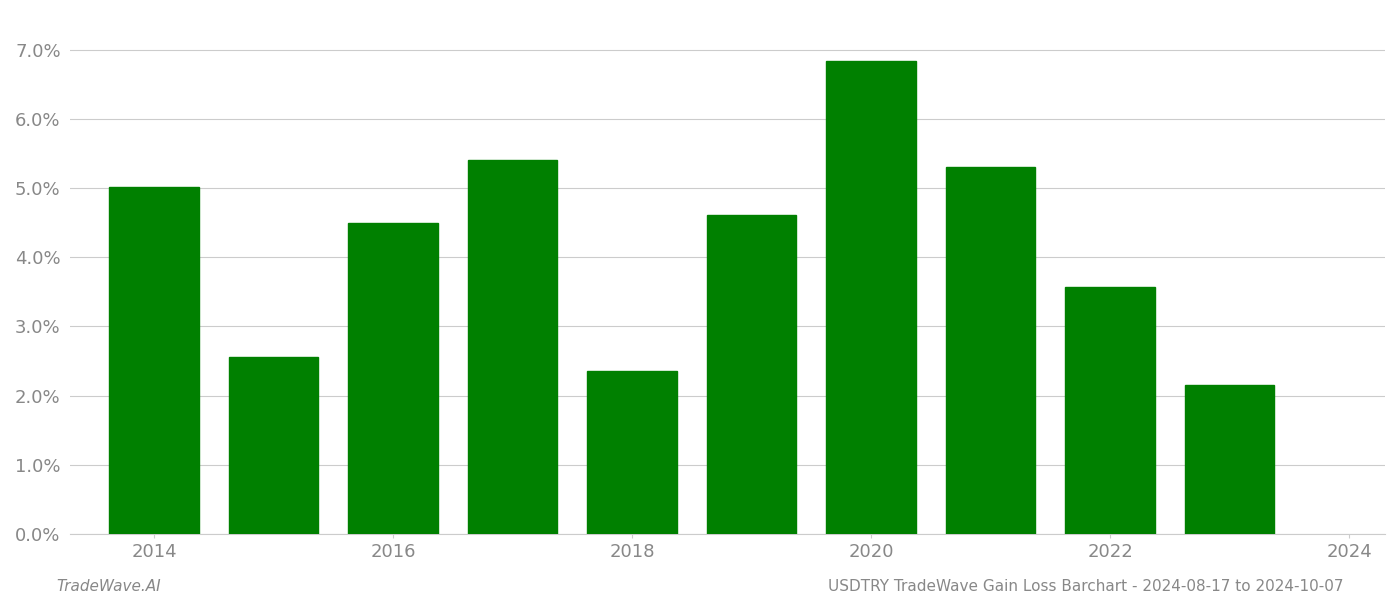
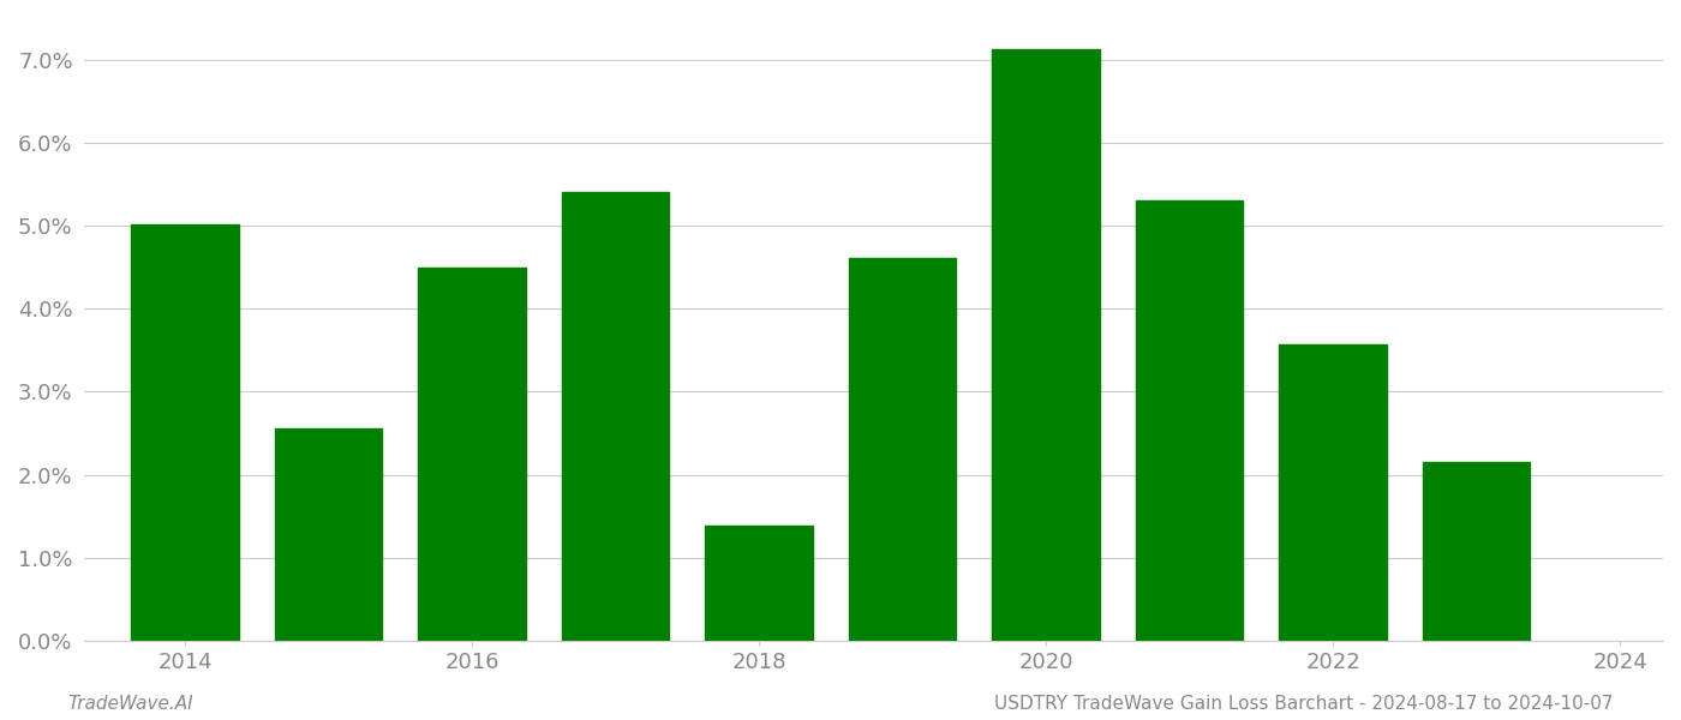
2018: 2.36% -> 1.38%
2020: 6.83% -> 7.12%
